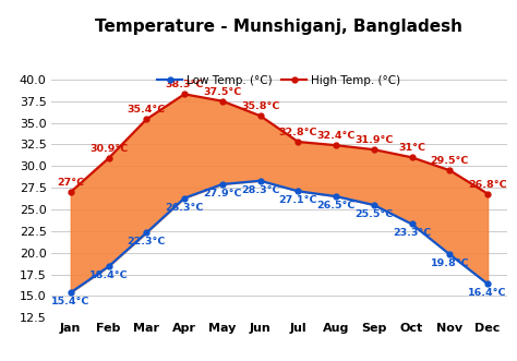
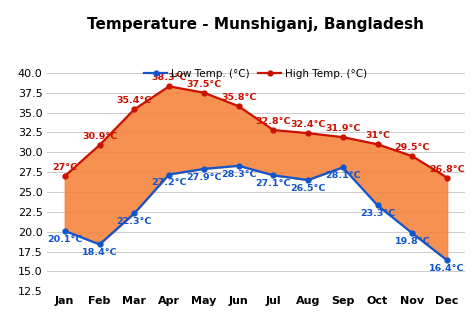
Low Temp. (°C)/Jan: 15.4°C -> 20.1°C
Low Temp. (°C)/Apr: 26.3°C -> 27.2°C
Low Temp. (°C)/Sep: 25.5°C -> 28.1°C
